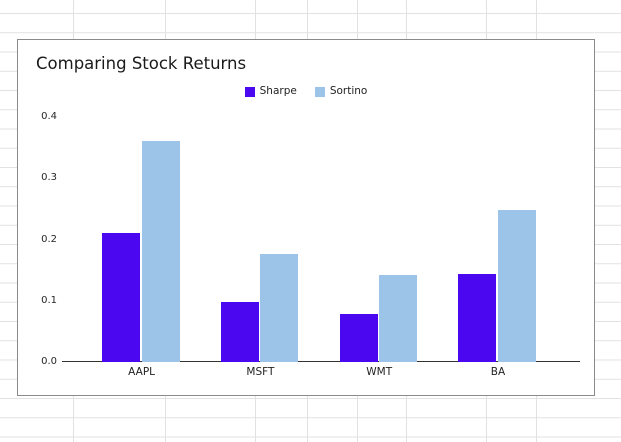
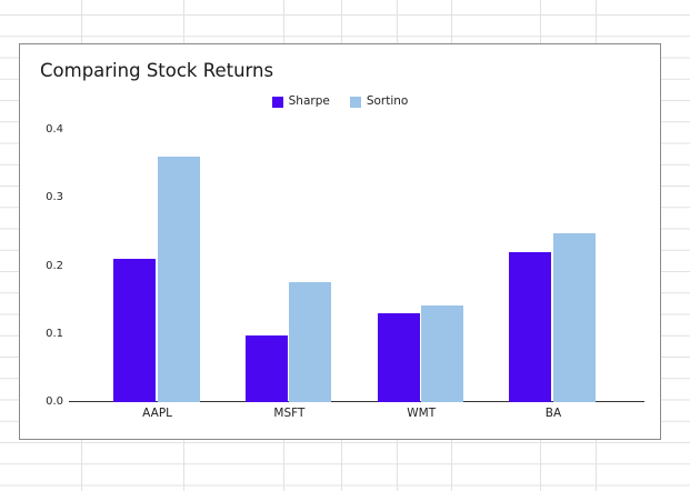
Sharpe/WMT: 0.08 -> 0.13
Sharpe/BA: 0.14 -> 0.22
